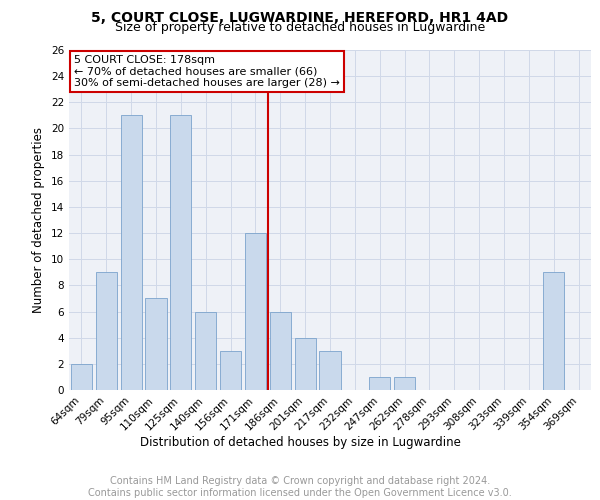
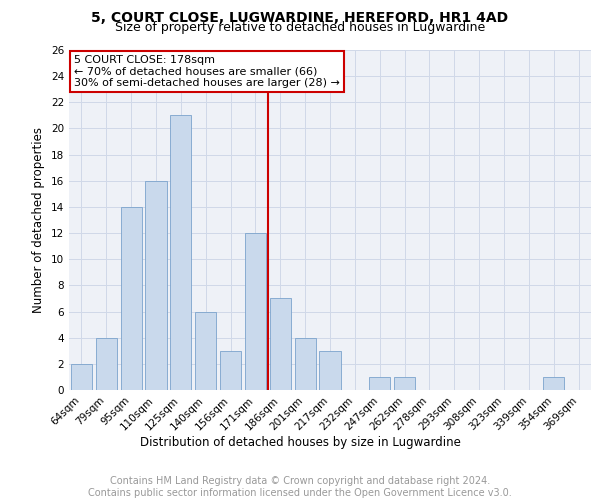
79sqm: 9 -> 4
95sqm: 21 -> 14
110sqm: 7 -> 16
186sqm: 6 -> 7
354sqm: 9 -> 1
